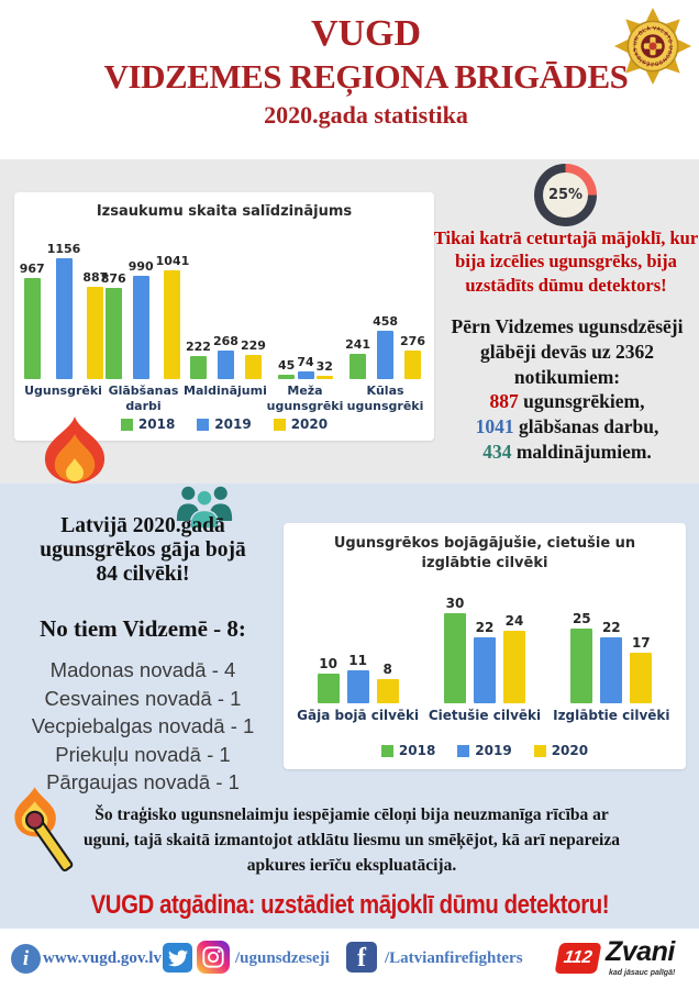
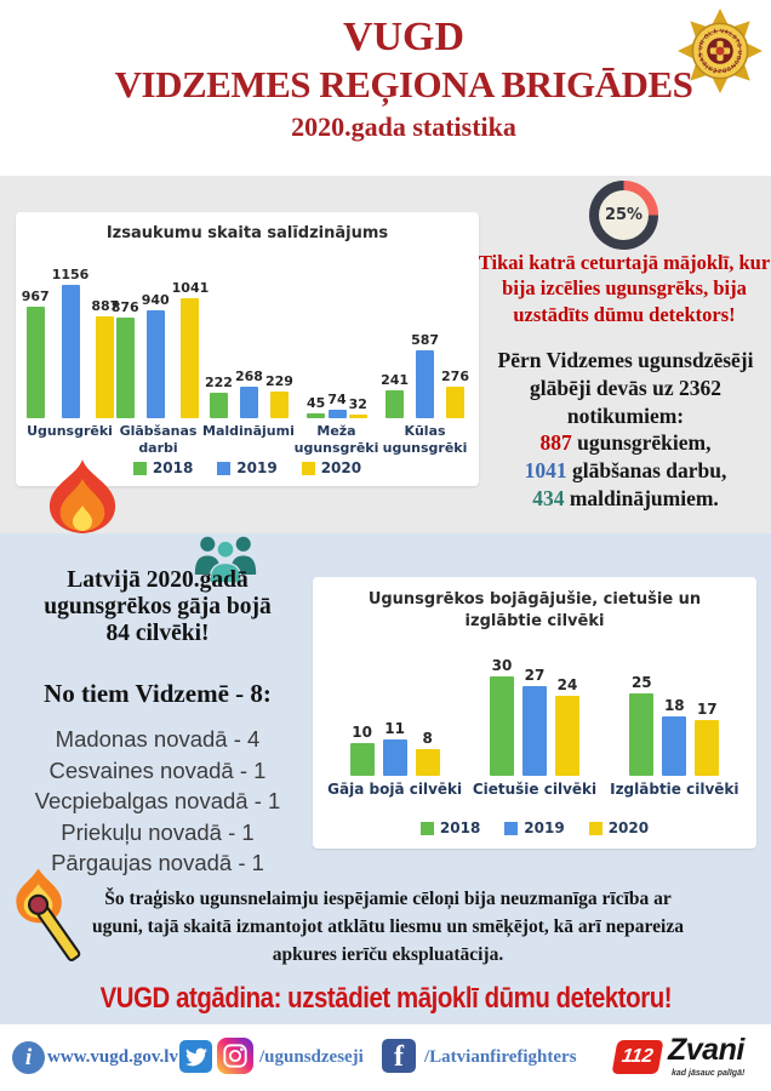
Izsaukumu skaita salīdzinājums/2019/Glābšanas darbi: 990 -> 940
Izsaukumu skaita salīdzinājums/2019/Kūlas ugunsgrēki: 458 -> 587
Ugunsgrēkos bojāgājušie, cietušie un izglābtie cilvēki/2019/Cietušie cilvēki: 22 -> 27
Ugunsgrēkos bojāgājušie, cietušie un izglābtie cilvēki/2019/Izglābtie cilvēki: 22 -> 18
